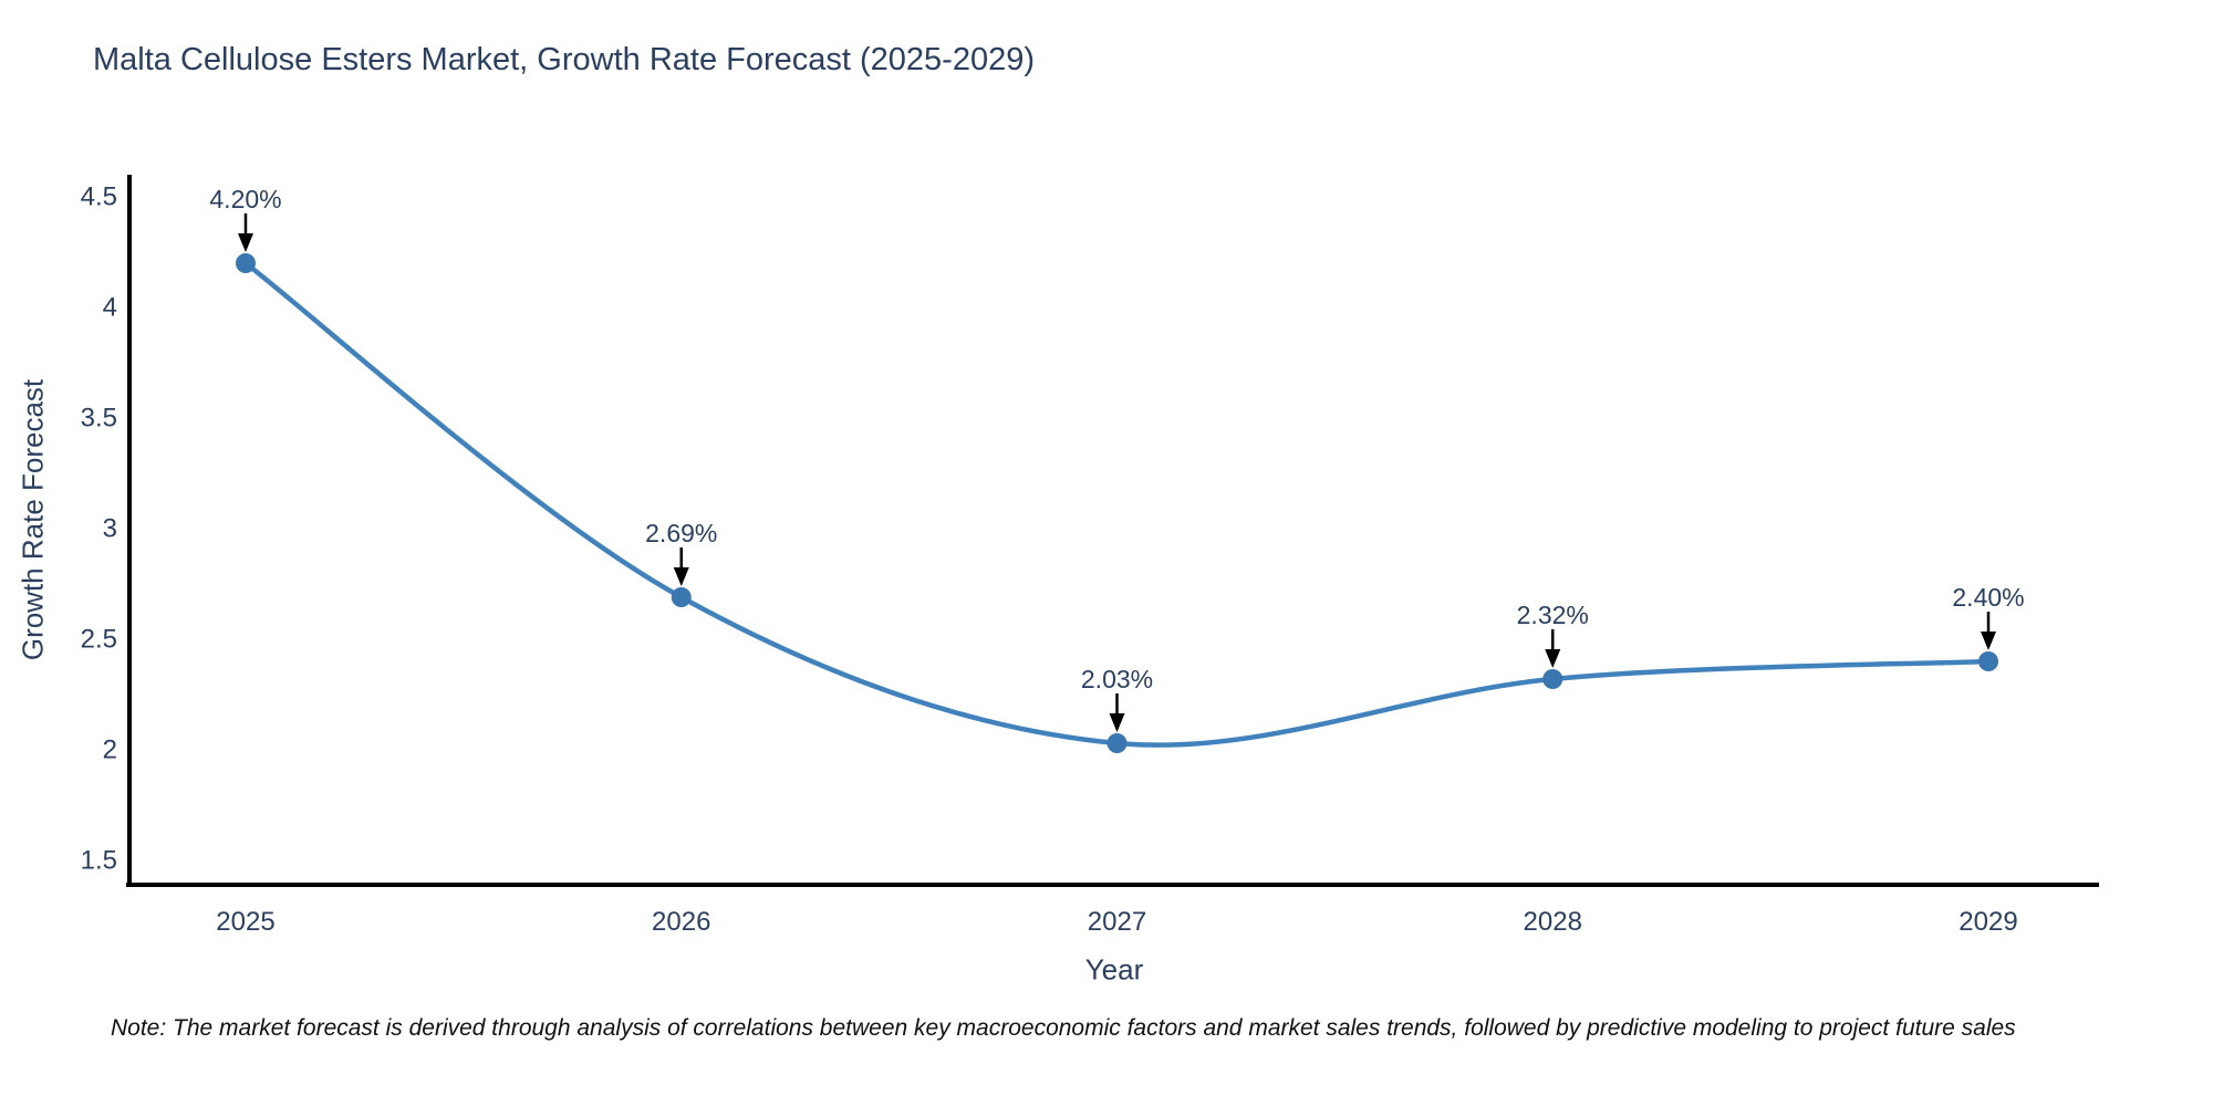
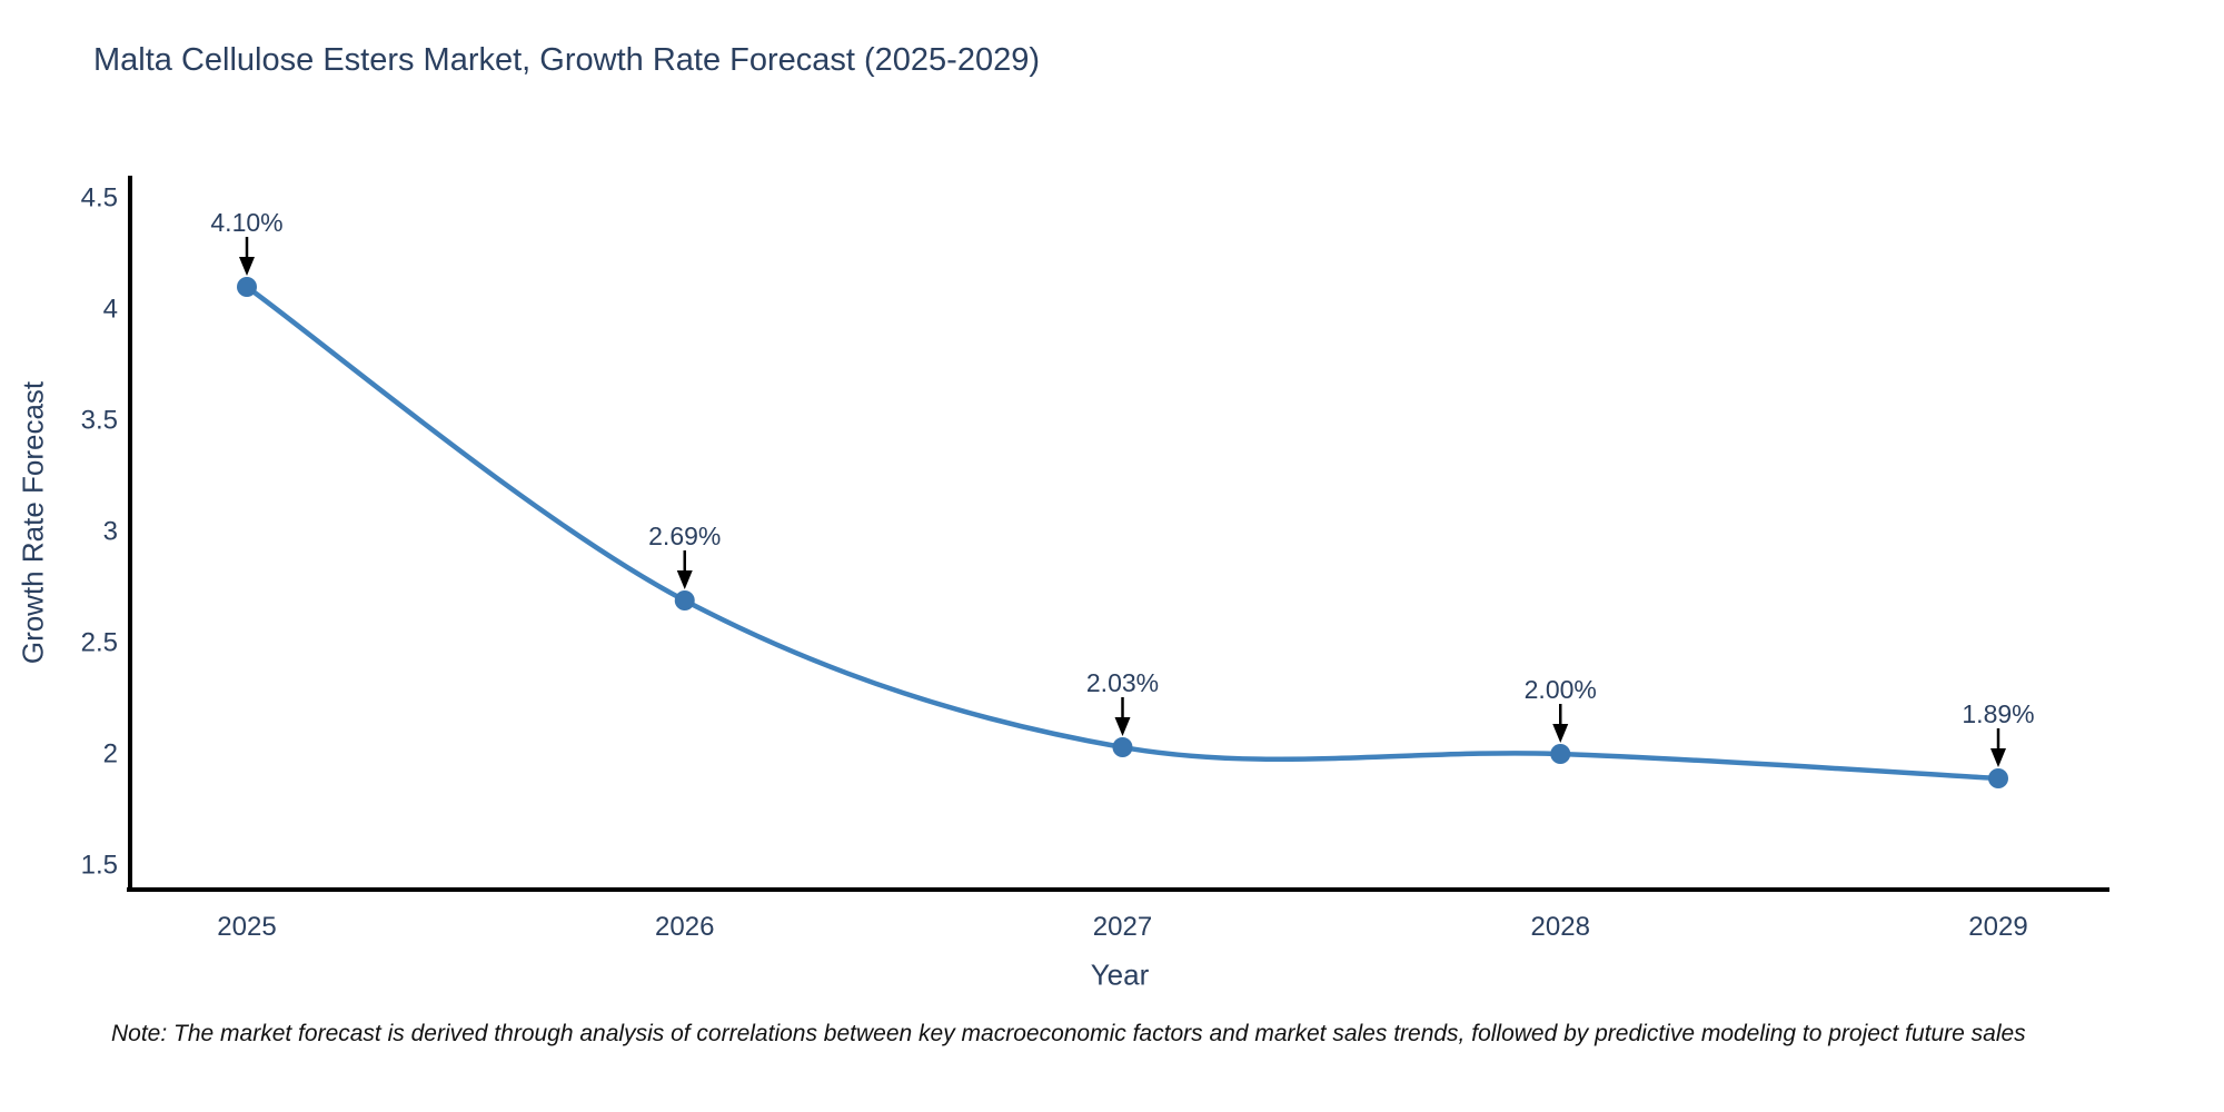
2025: 4.20% -> 4.10%
2028: 2.32% -> 2.00%
2029: 2.40% -> 1.89%
